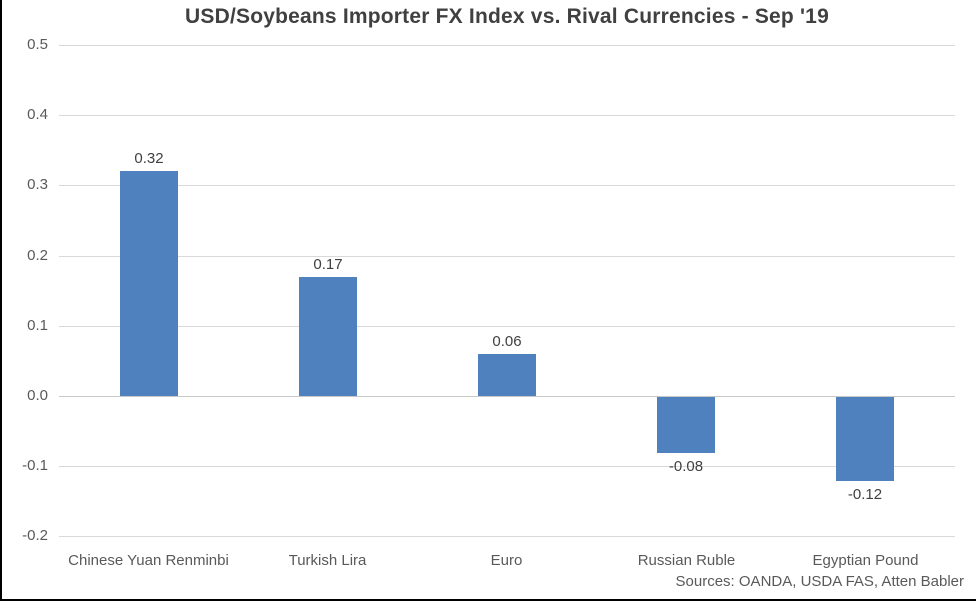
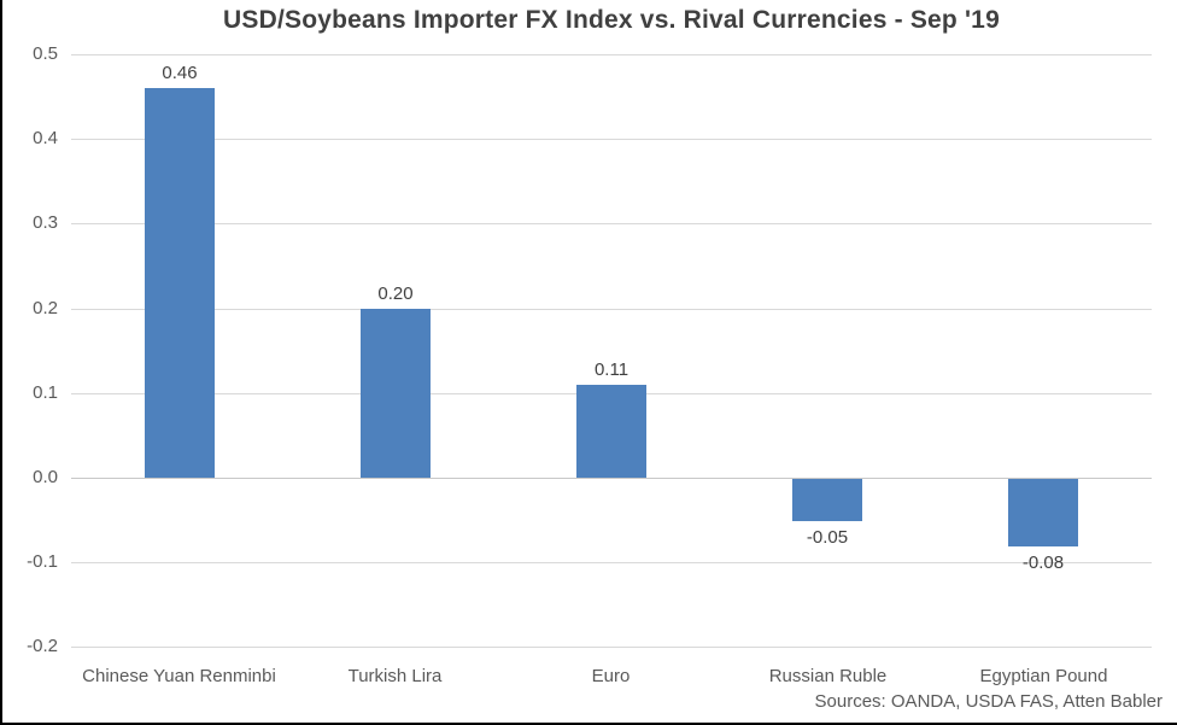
Chinese Yuan Renminbi: 0.32 -> 0.46
Turkish Lira: 0.17 -> 0.20
Euro: 0.06 -> 0.11
Russian Ruble: -0.08 -> -0.05
Egyptian Pound: -0.12 -> -0.08
